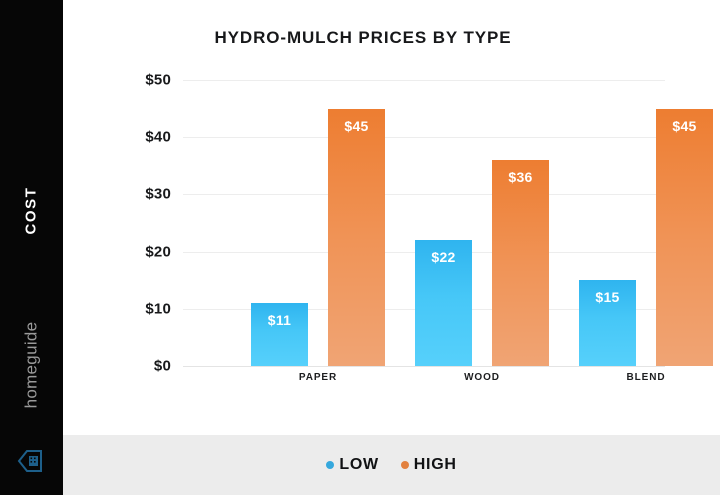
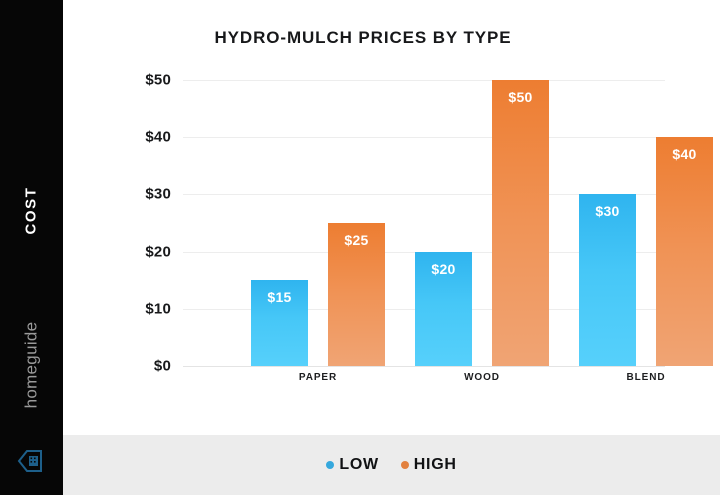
LOW/PAPER: $11 -> $15
HIGH/PAPER: $45 -> $25
LOW/WOOD: $22 -> $20
HIGH/WOOD: $36 -> $50
LOW/BLEND: $15 -> $30
HIGH/BLEND: $45 -> $40
